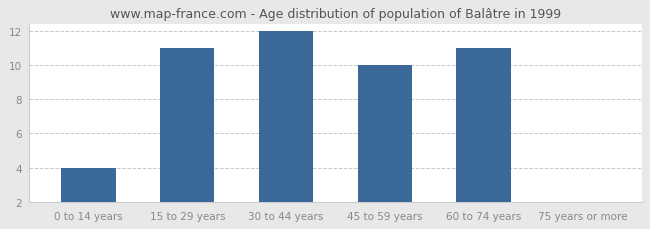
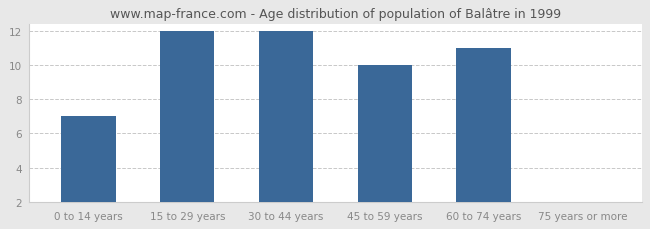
0 to 14 years: 4 -> 7
15 to 29 years: 11 -> 12
